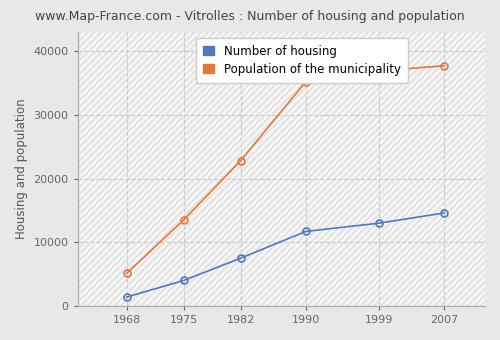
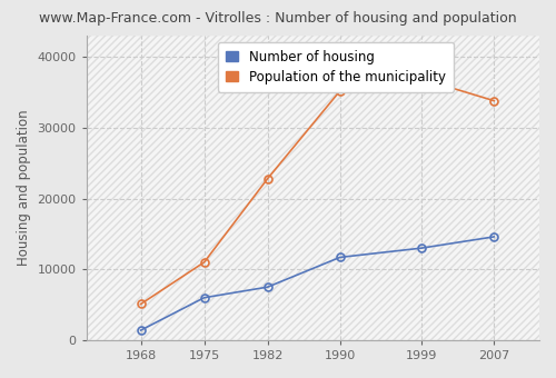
Number of housing/1975: 4000 -> 6000
Population of the municipality/1975: 13500 -> 11000
Population of the municipality/2007: 37700 -> 33800
